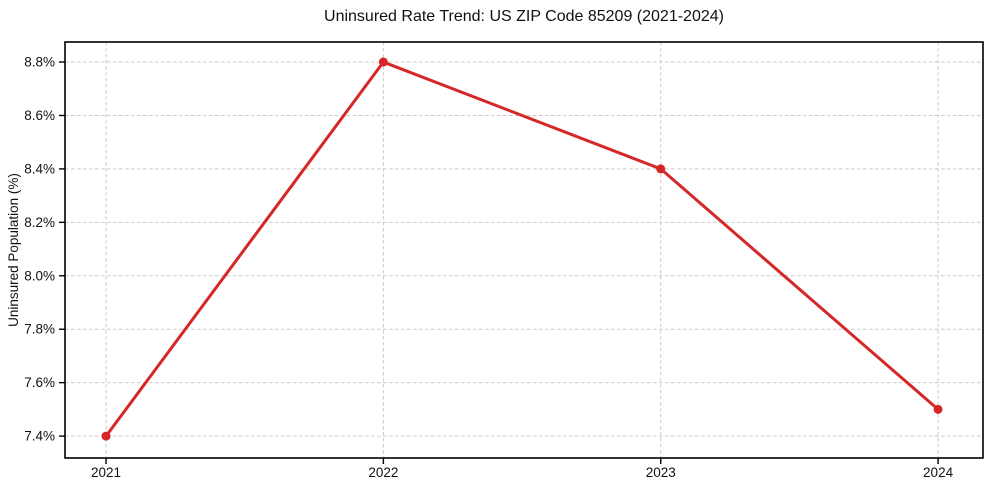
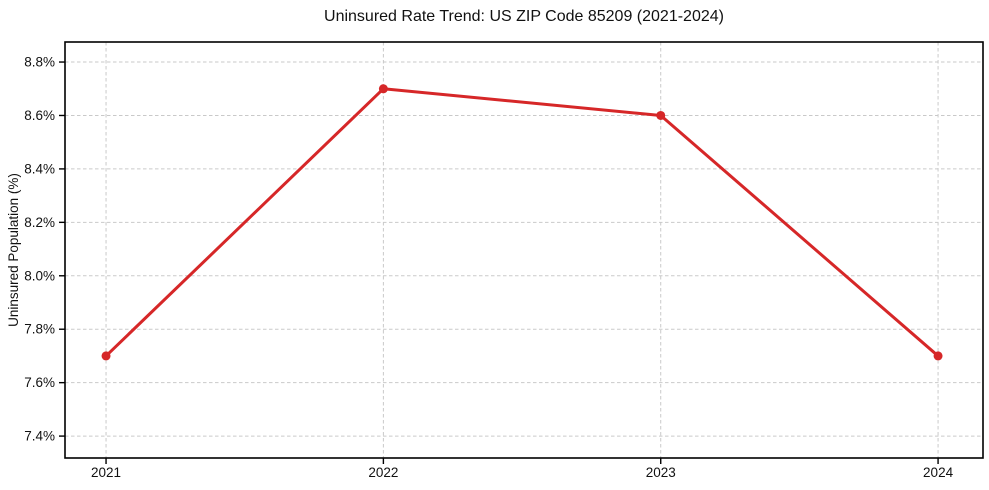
2021: 7.4% -> 7.7%
2022: 8.8% -> 8.7%
2023: 8.4% -> 8.6%
2024: 7.5% -> 7.7%
